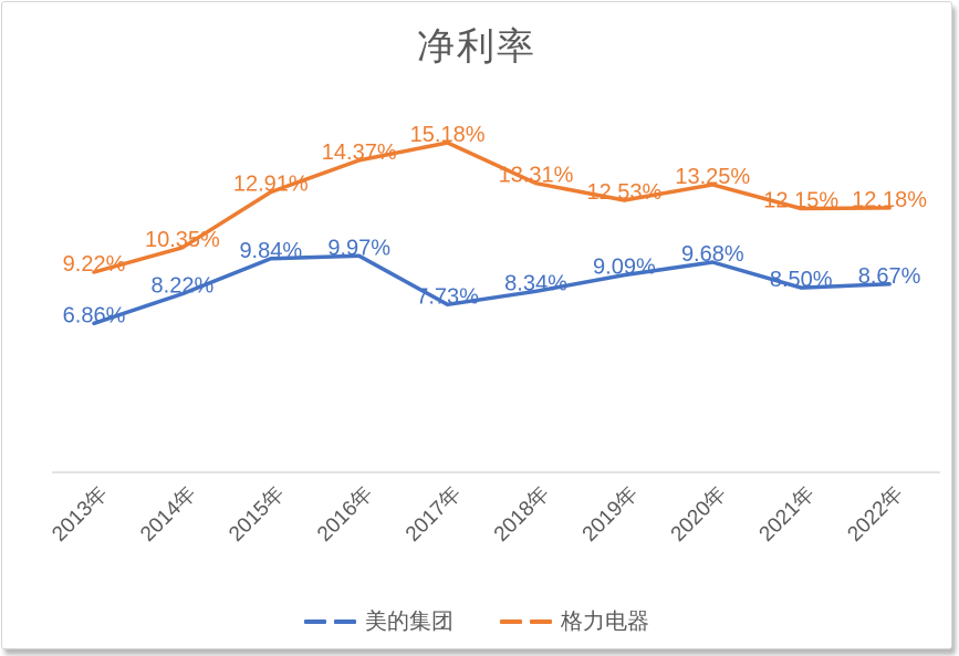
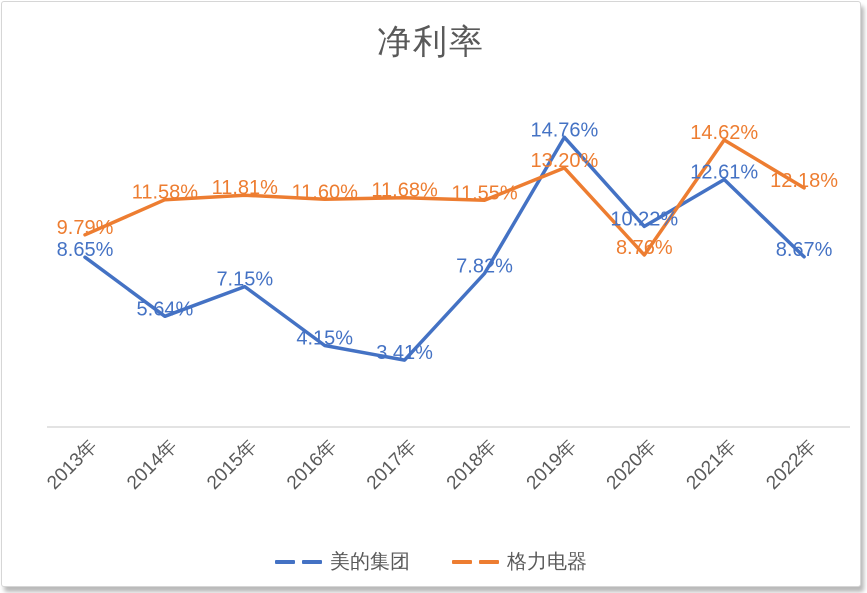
美的集团/2013年: 6.86% -> 8.65%
格力电器/2013年: 9.22% -> 9.79%
美的集团/2014年: 8.22% -> 5.64%
格力电器/2014年: 10.35% -> 11.58%
美的集团/2015年: 9.84% -> 7.15%
格力电器/2015年: 12.91% -> 11.81%
美的集团/2016年: 9.97% -> 4.15%
格力电器/2016年: 14.37% -> 11.60%
美的集团/2017年: 7.73% -> 3.41%
格力电器/2017年: 15.18% -> 11.68%
美的集团/2018年: 8.34% -> 7.82%
格力电器/2018年: 13.31% -> 11.55%
美的集团/2019年: 9.09% -> 14.76%
格力电器/2019年: 12.53% -> 13.20%
美的集团/2020年: 9.68% -> 10.22%
格力电器/2020年: 13.25% -> 8.76%
美的集团/2021年: 8.50% -> 12.61%
格力电器/2021年: 12.15% -> 14.62%
